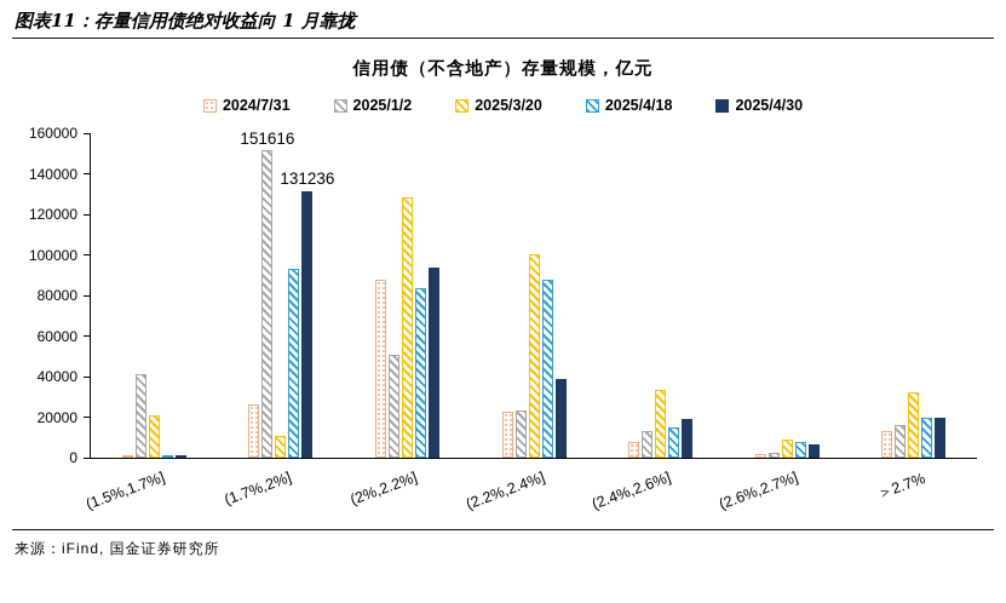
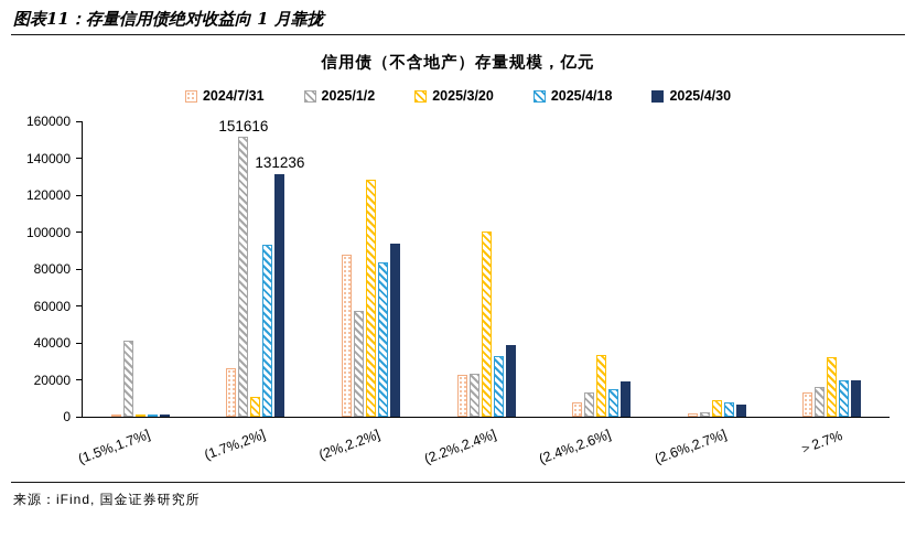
2025/3/20/(1.5%,1.7%]: 21000 -> 1000
2025/1/2/(2%,2.2%]: 51000 -> 58000
2025/4/18/(2.2%,2.4%]: 88000 -> 33000
